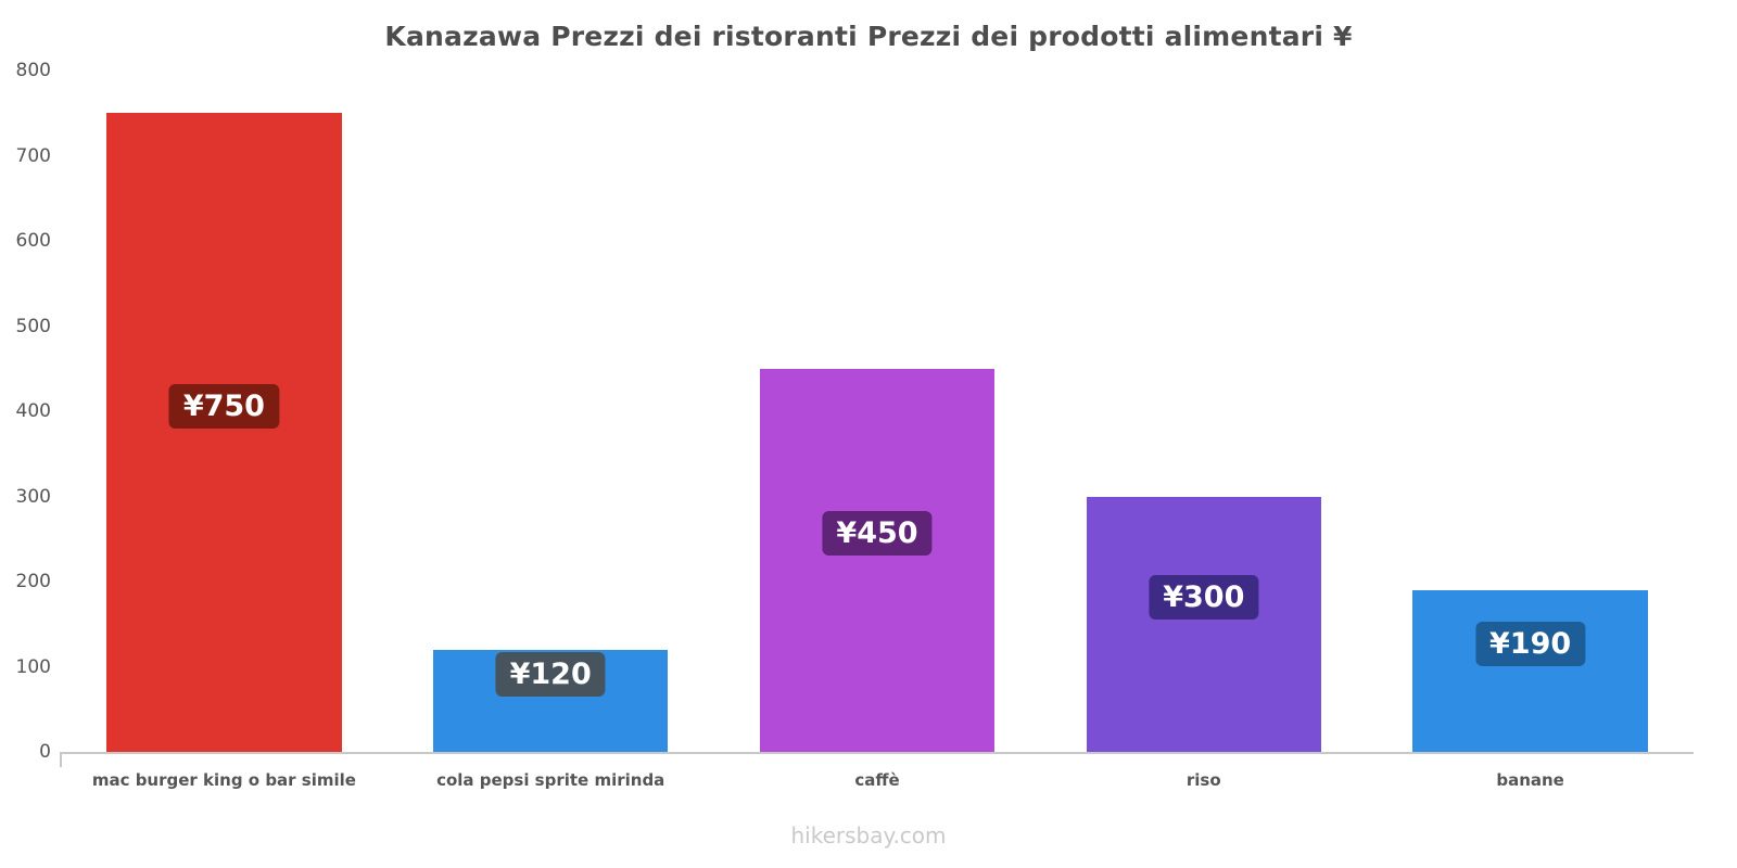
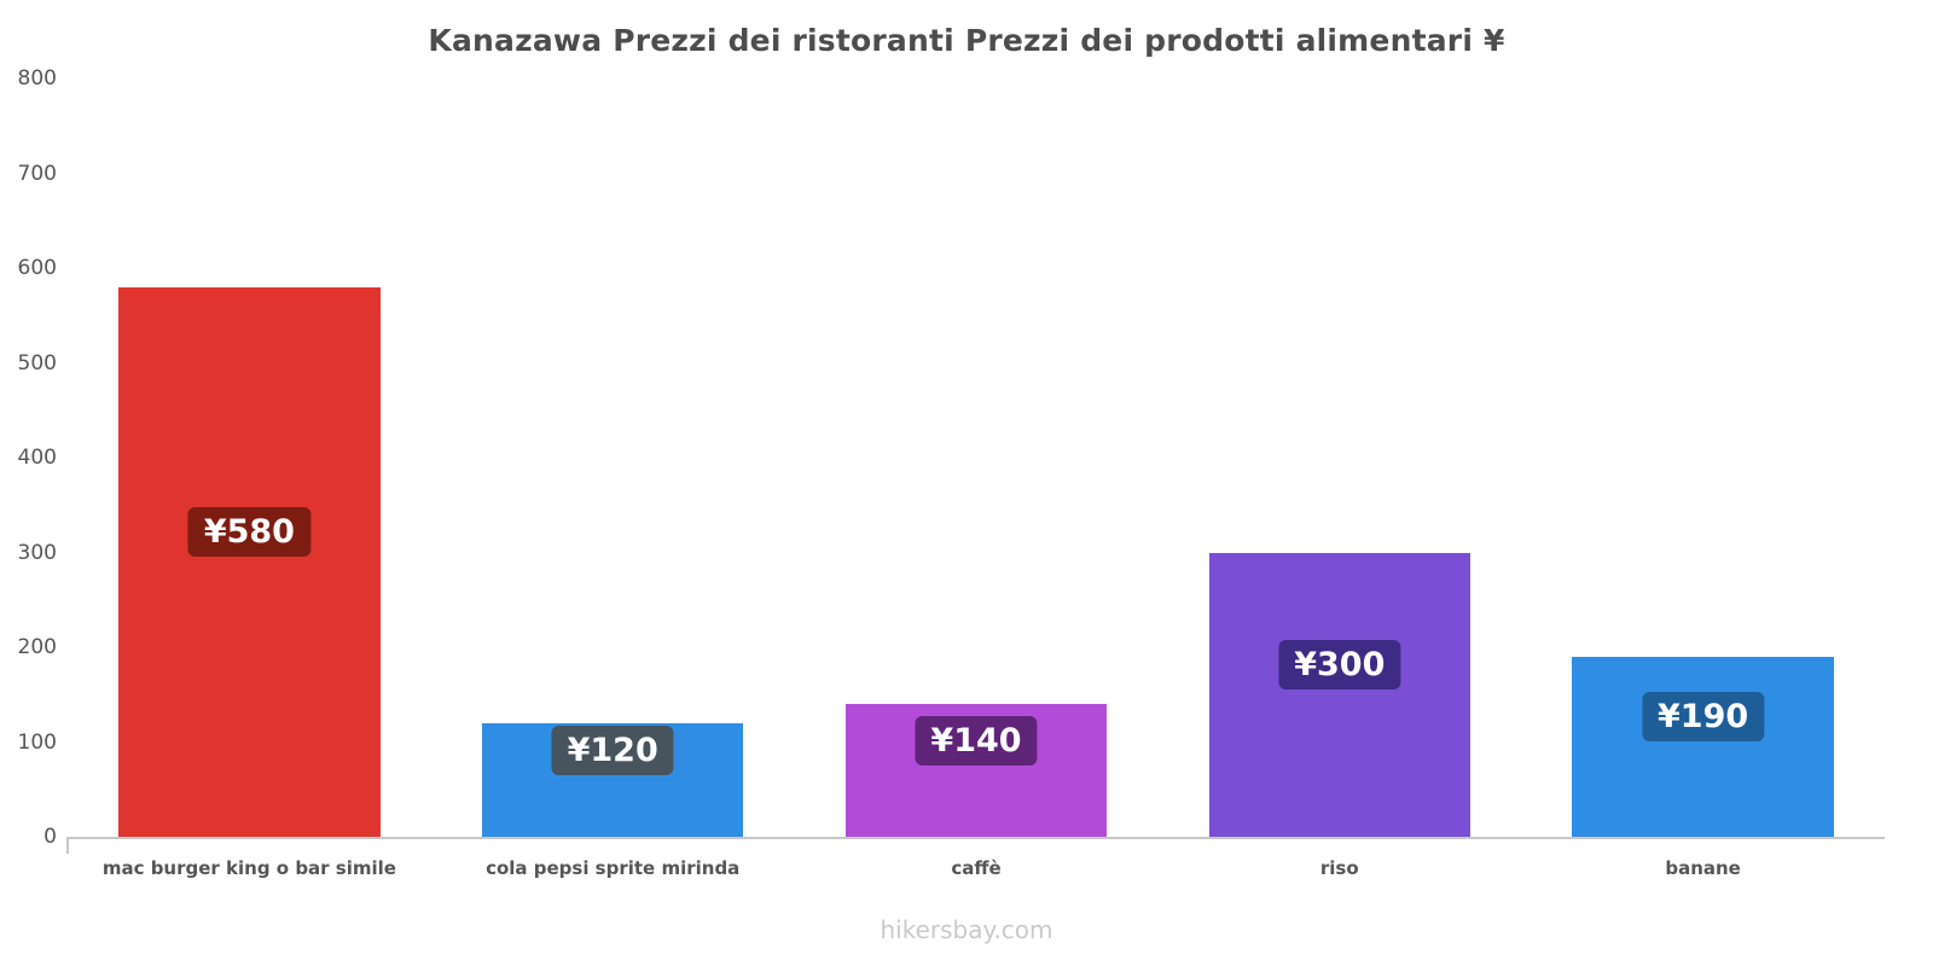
mac burger king o bar simile: ¥750 -> ¥580
caffè: ¥450 -> ¥140
